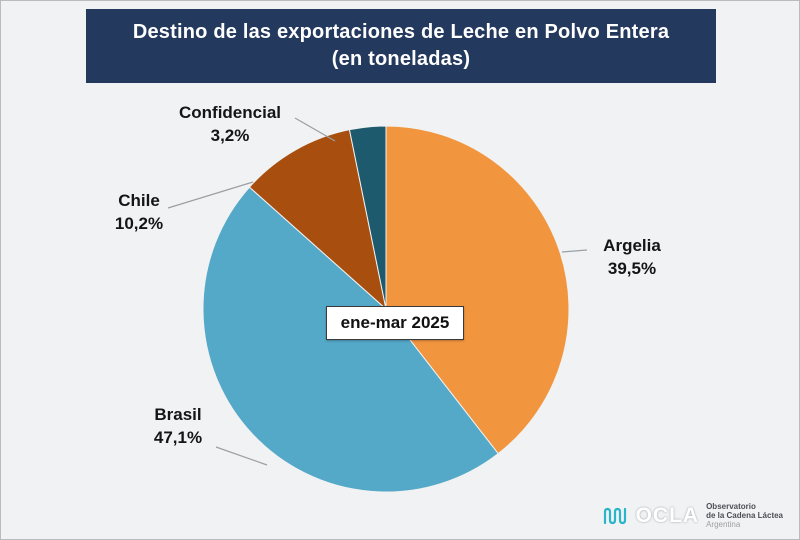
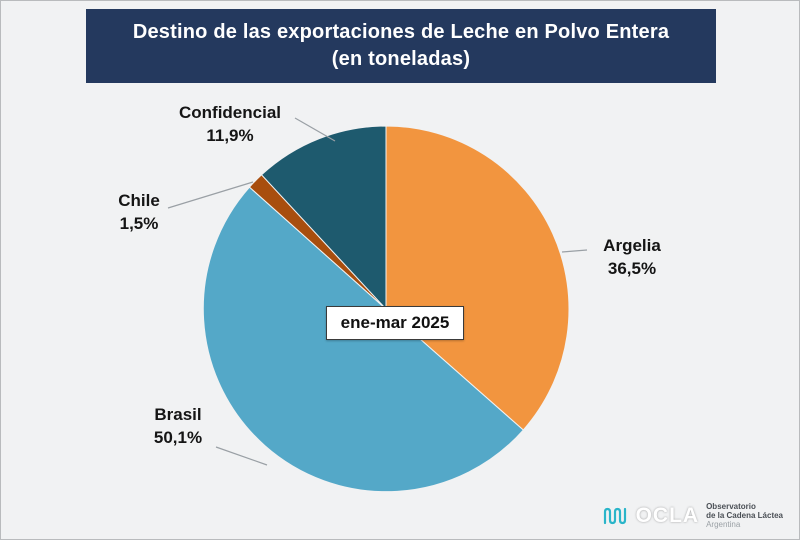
Argelia: 39,5% -> 36,5%
Brasil: 47,1% -> 50,1%
Chile: 10,2% -> 1,5%
Confidencial: 3,2% -> 11,9%
